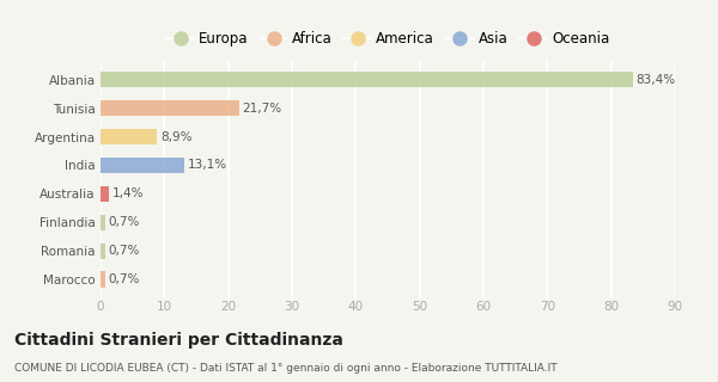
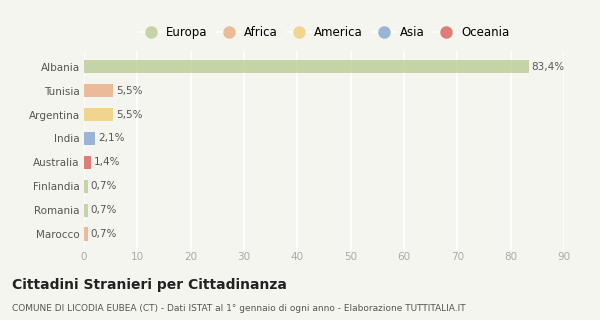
Tunisia: 21,7% -> 5,5%
Argentina: 8,9% -> 5,5%
India: 13,1% -> 2,1%
